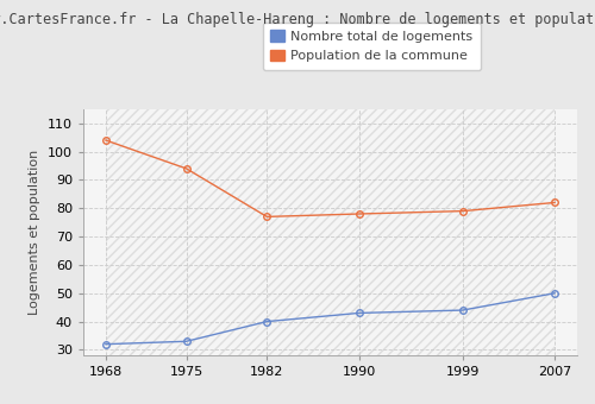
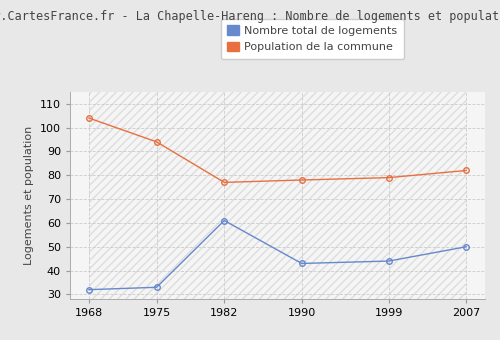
Nombre total de logements/1982: 40 -> 61
